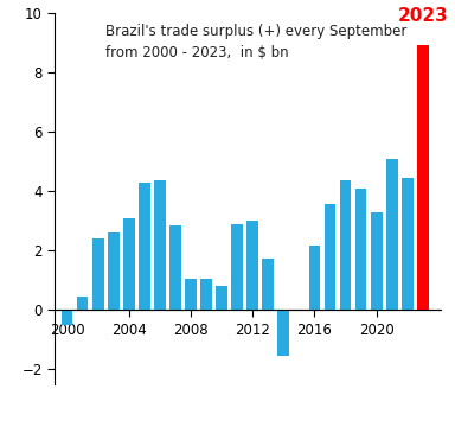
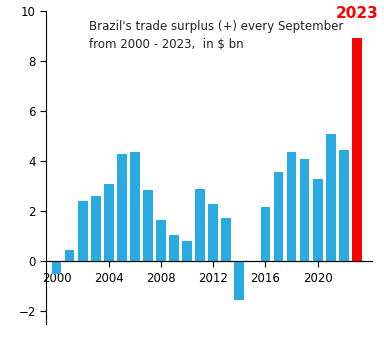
2008: 1.05 -> 1.65
2012: 3.00 -> 2.30
